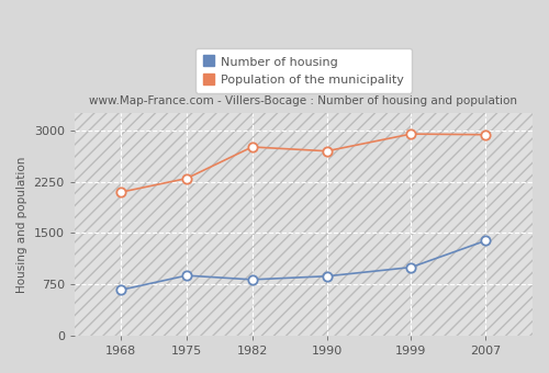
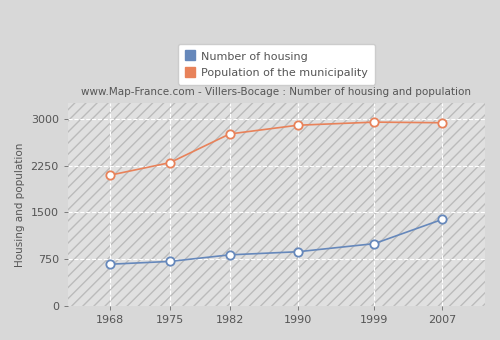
Number of housing/1975: 880 -> 720
Population of the municipality/1990: 2700 -> 2900
